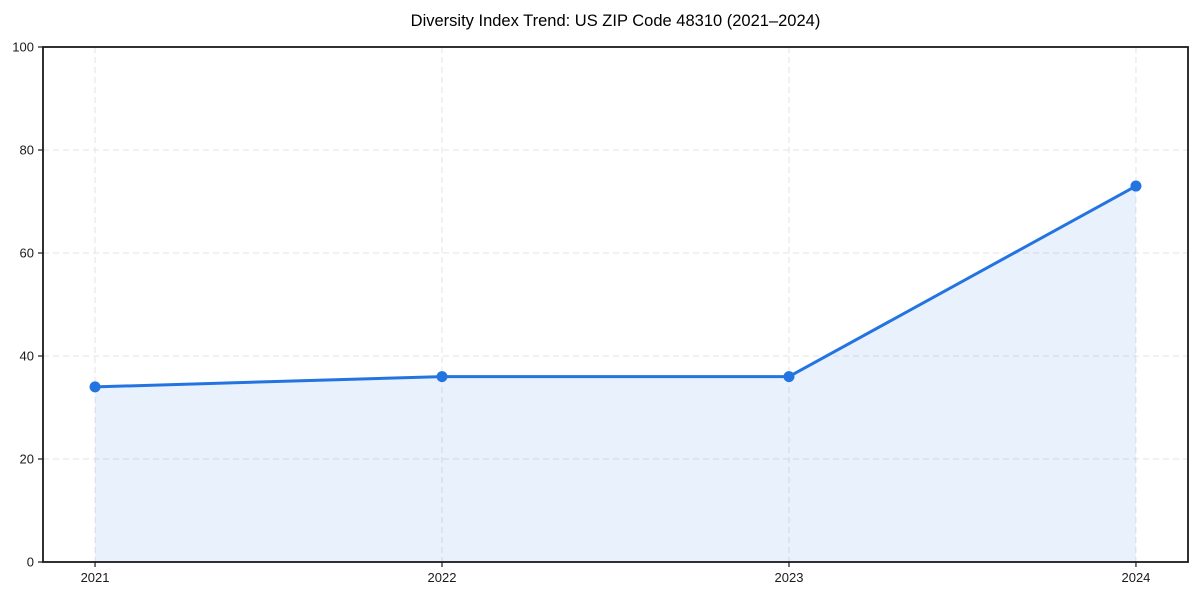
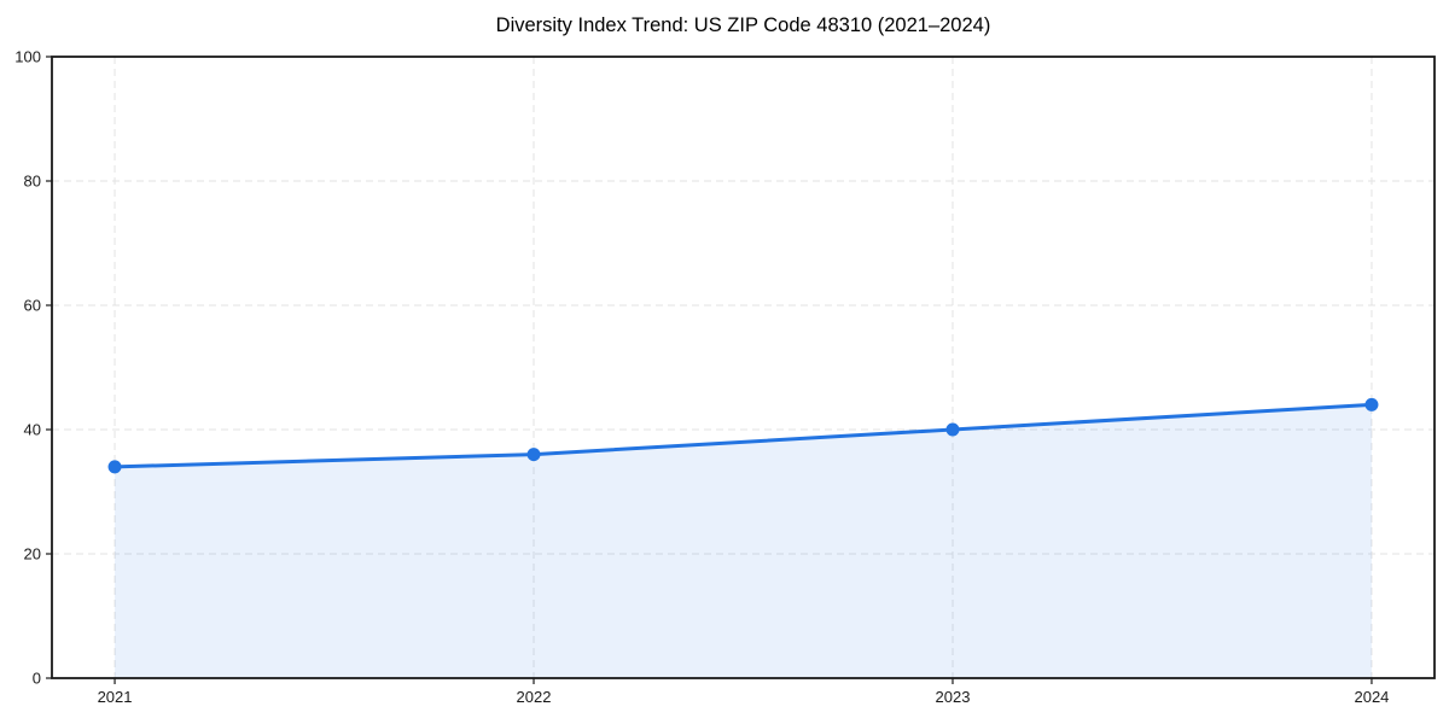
2023: 36 -> 40
2024: 73 -> 44
